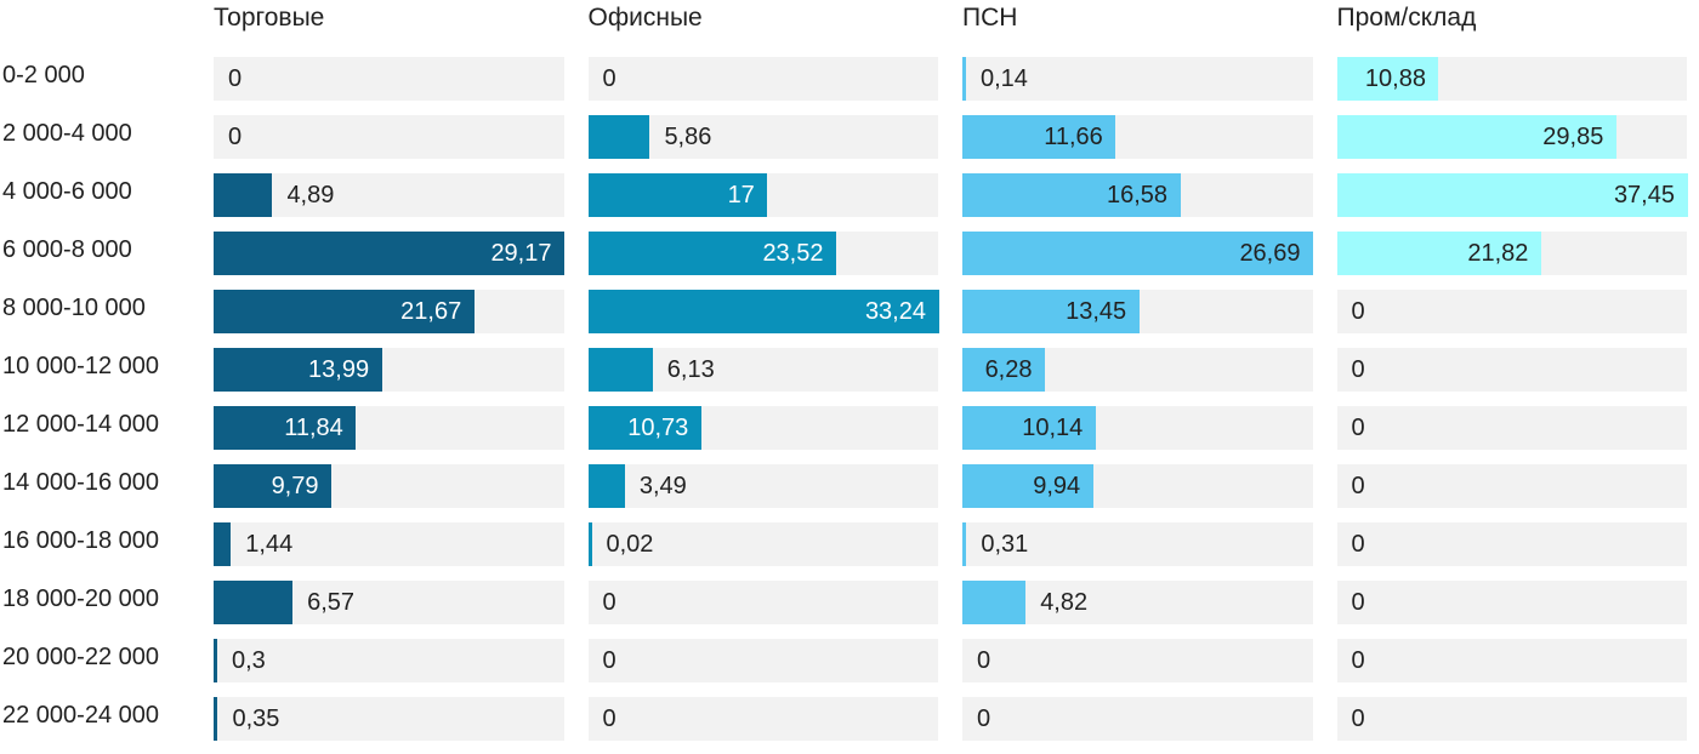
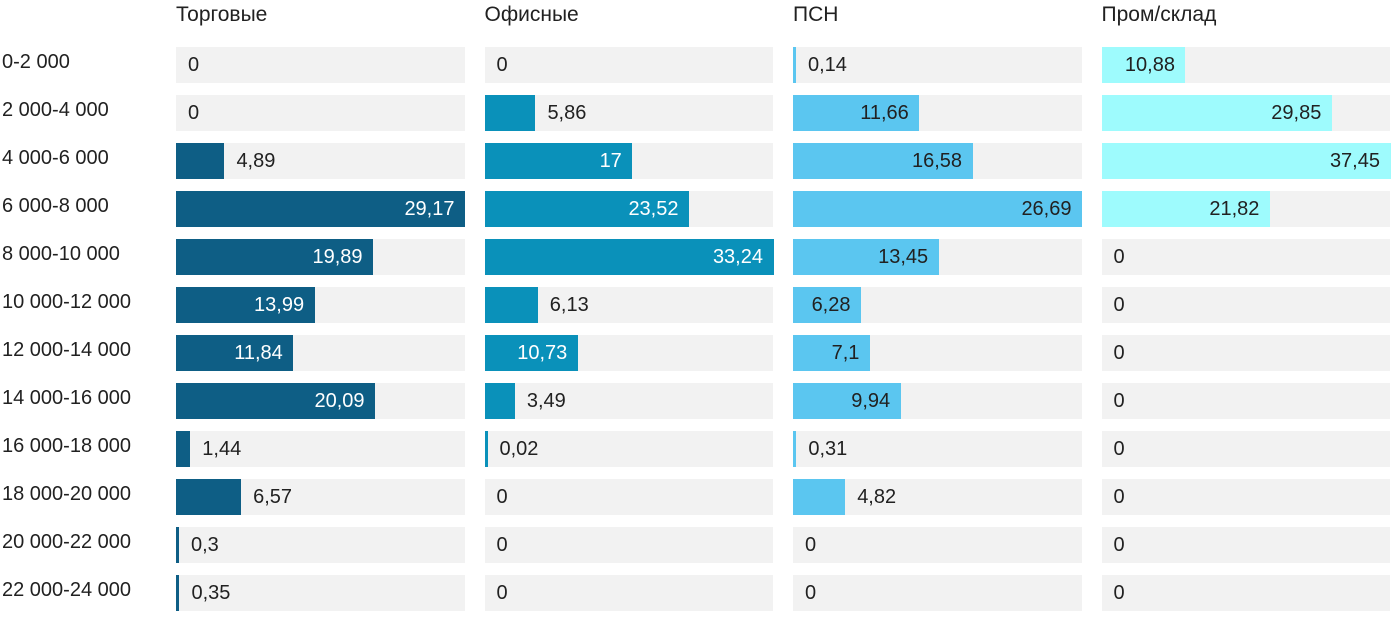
Торговые/8 000-10 000: 21,67 -> 19,89
ПСН/12 000-14 000: 10,14 -> 7,1
Торговые/14 000-16 000: 9,79 -> 20,09
